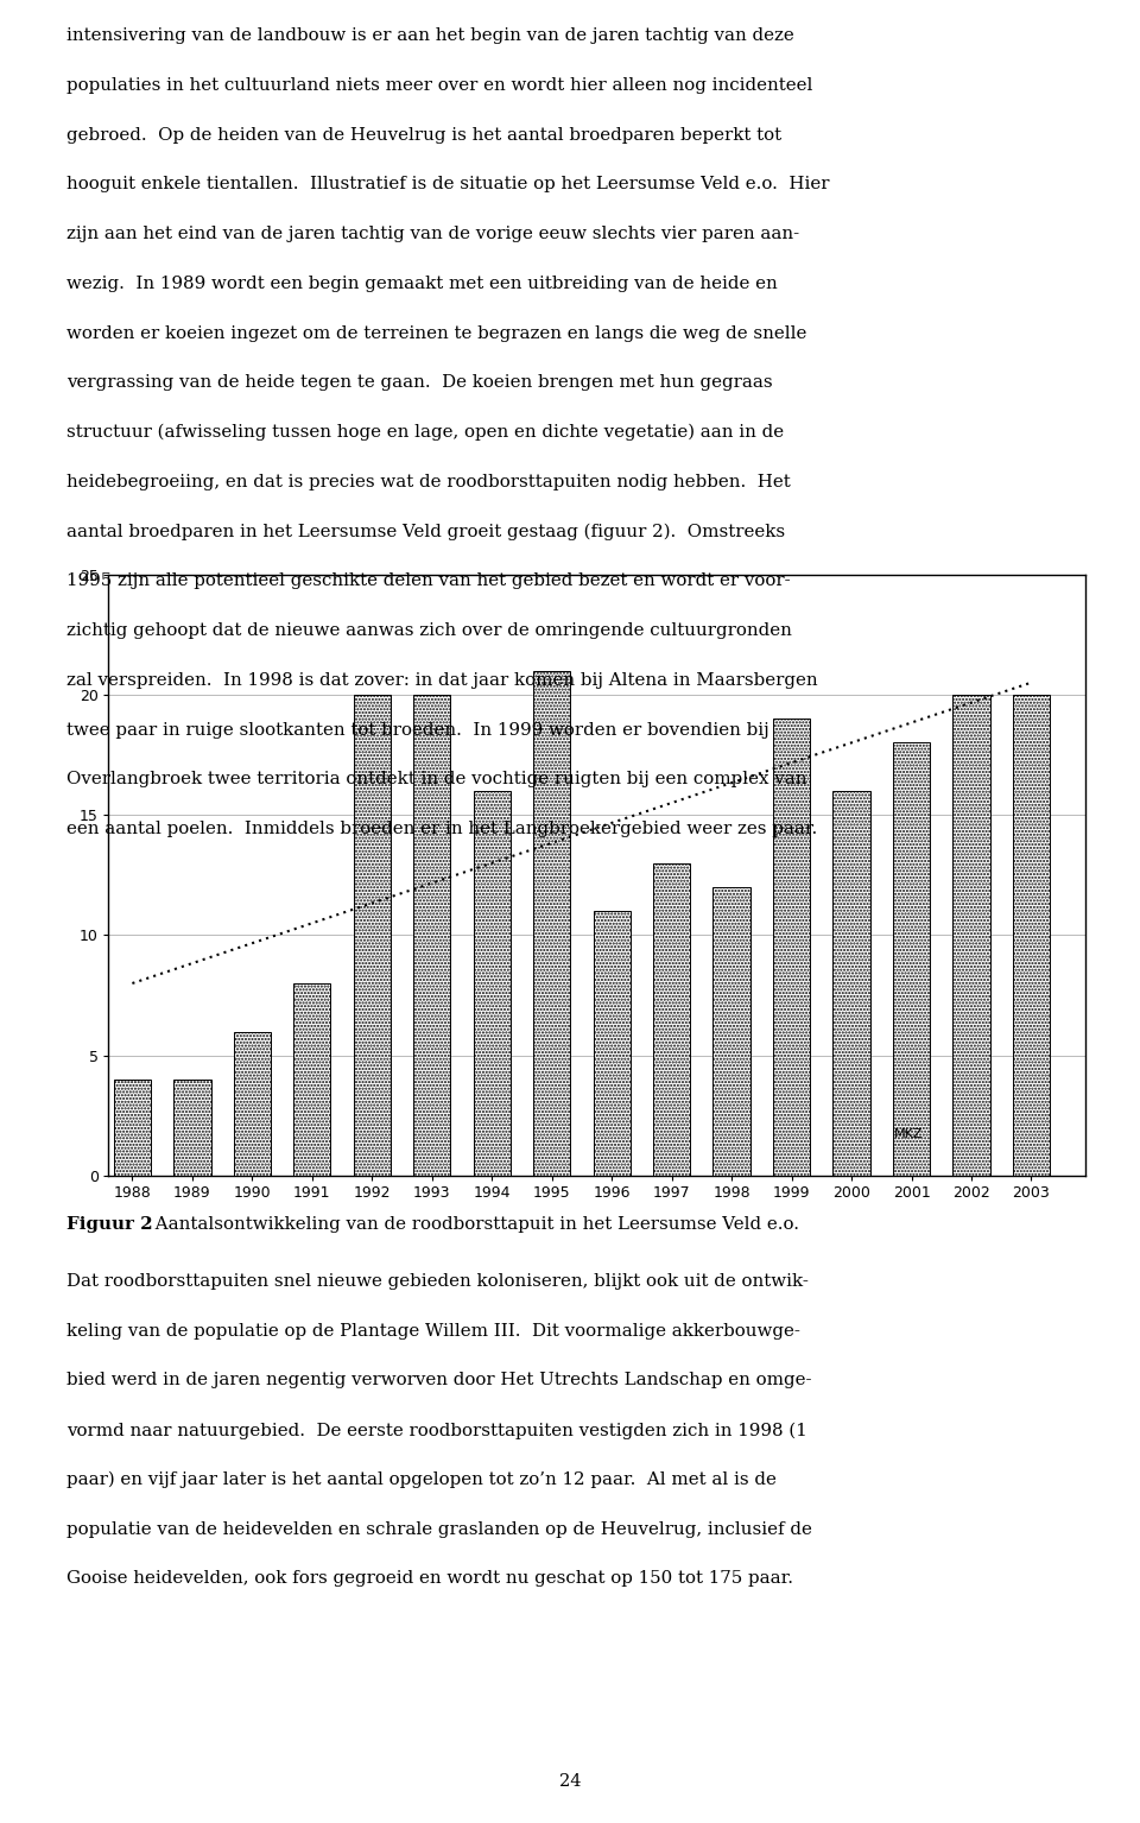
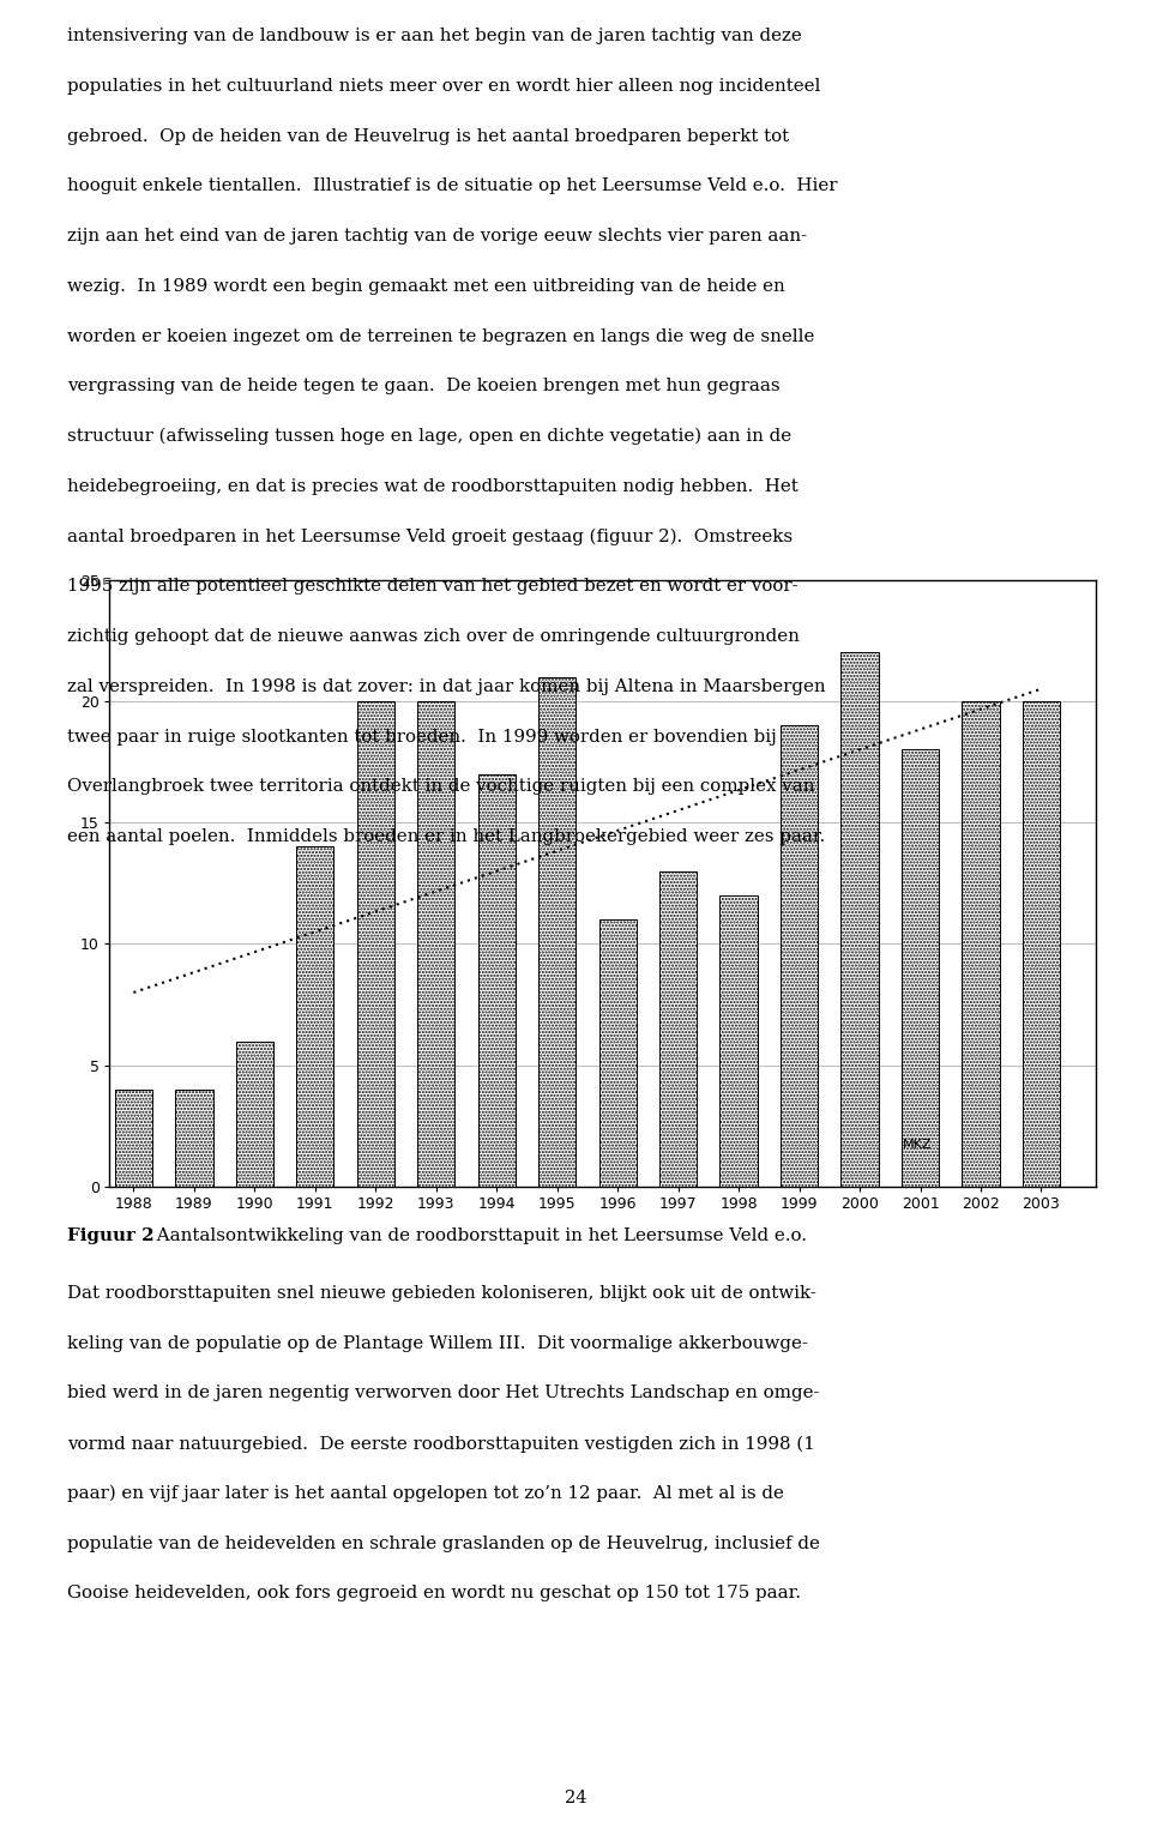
1991: 8 -> 14
1994: 16 -> 17
2000: 16 -> 22
